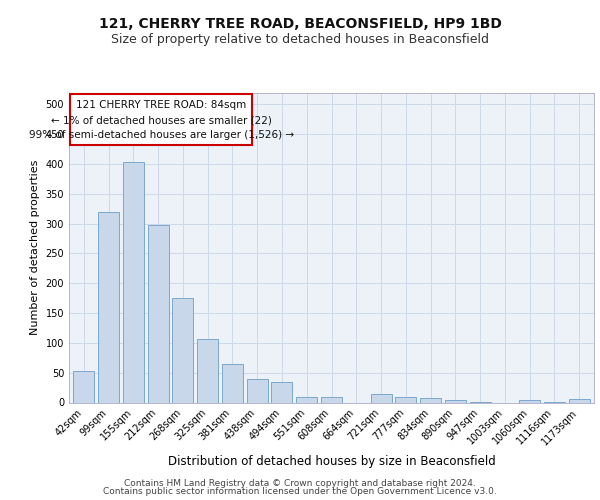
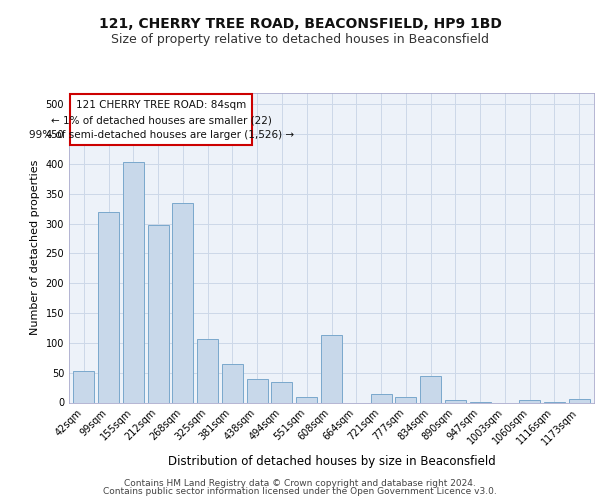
268sqm: 176 -> 334
608sqm: 9 -> 114
834sqm: 7 -> 44
